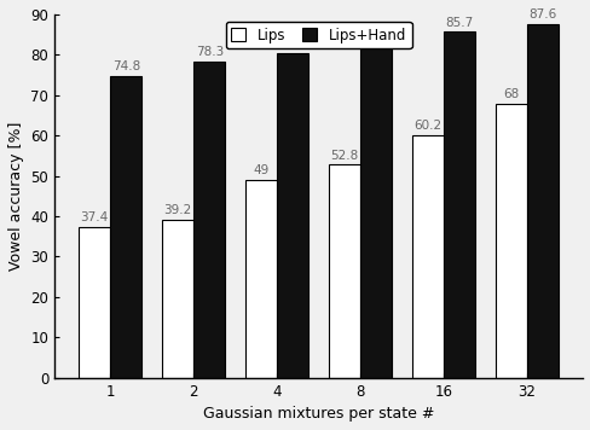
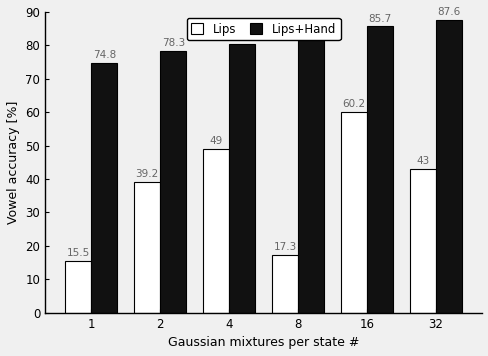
Lips/1: 37.4 -> 15.5
Lips/8: 52.8 -> 17.3
Lips/32: 68 -> 43
